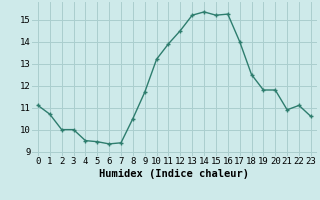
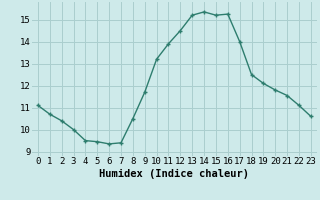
2: 10.00 -> 10.40
19: 11.80 -> 12.10
21: 10.90 -> 11.55
